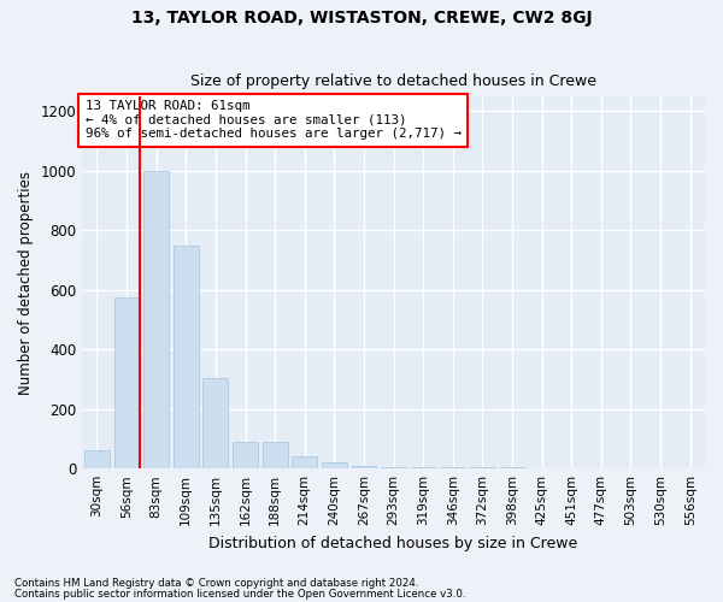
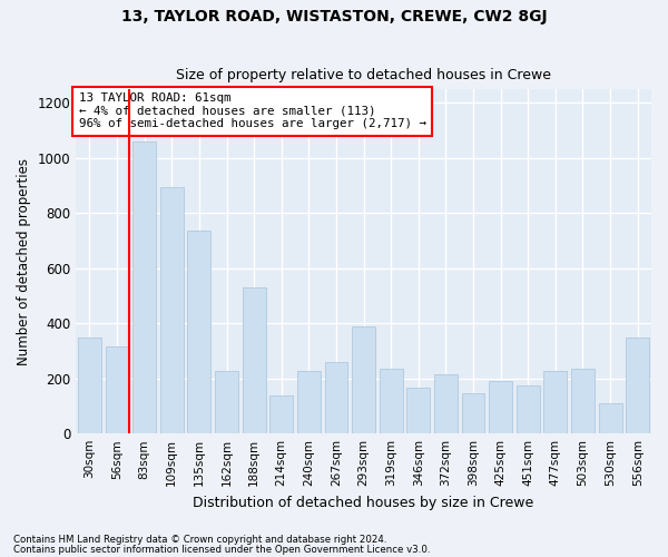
30sqm: 60 -> 350
56sqm: 575 -> 315
83sqm: 1000 -> 1060
109sqm: 750 -> 895
135sqm: 305 -> 735
162sqm: 90 -> 225
188sqm: 90 -> 530
214sqm: 40 -> 140
240sqm: 20 -> 225
267sqm: 10 -> 260
293sqm: 5 -> 390
319sqm: 5 -> 235
346sqm: 5 -> 165
372sqm: 3 -> 215
398sqm: 3 -> 145
425sqm: 2 -> 190
451sqm: 2 -> 175
477sqm: 2 -> 225
503sqm: 2 -> 235
530sqm: 2 -> 110
556sqm: 2 -> 350
